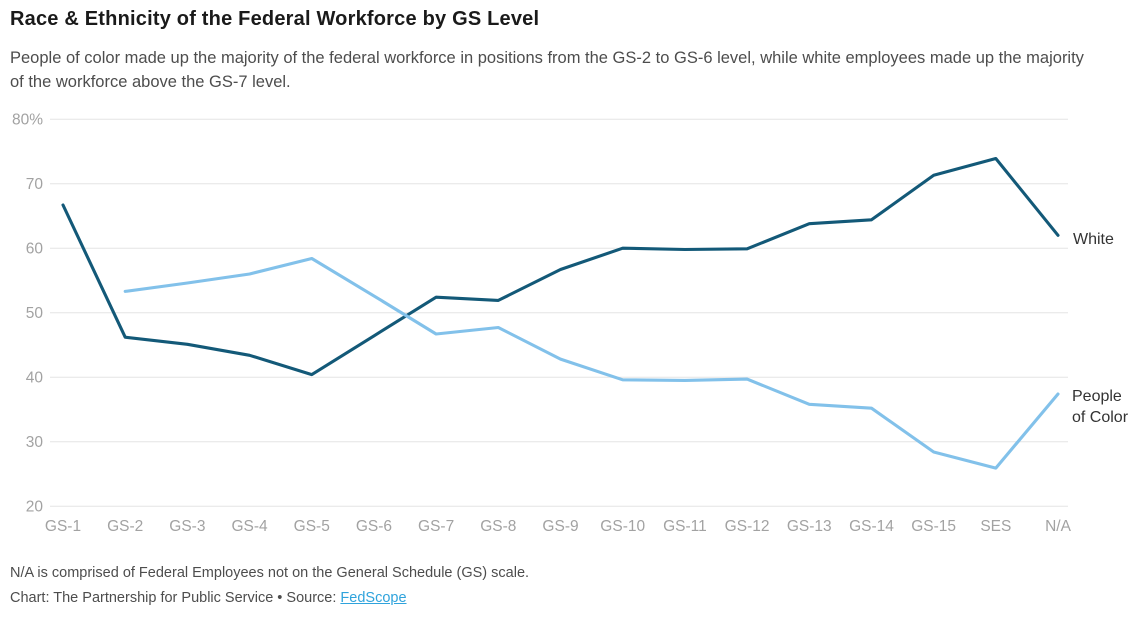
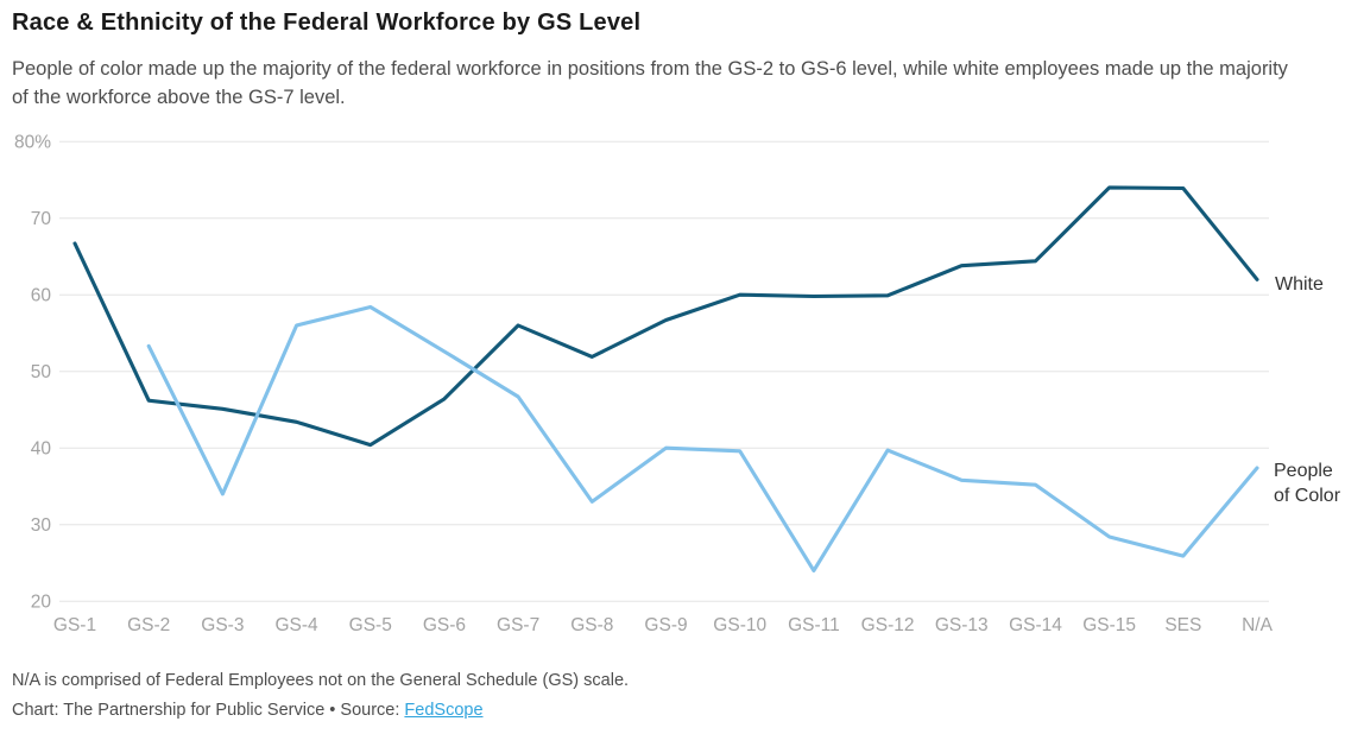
People of Color/GS-3: 55% -> 34%
White/GS-7: 52% -> 56%
People of Color/GS-8: 48% -> 33%
People of Color/GS-9: 43% -> 40%
People of Color/GS-11: 40% -> 24%
White/GS-15: 71% -> 74%
